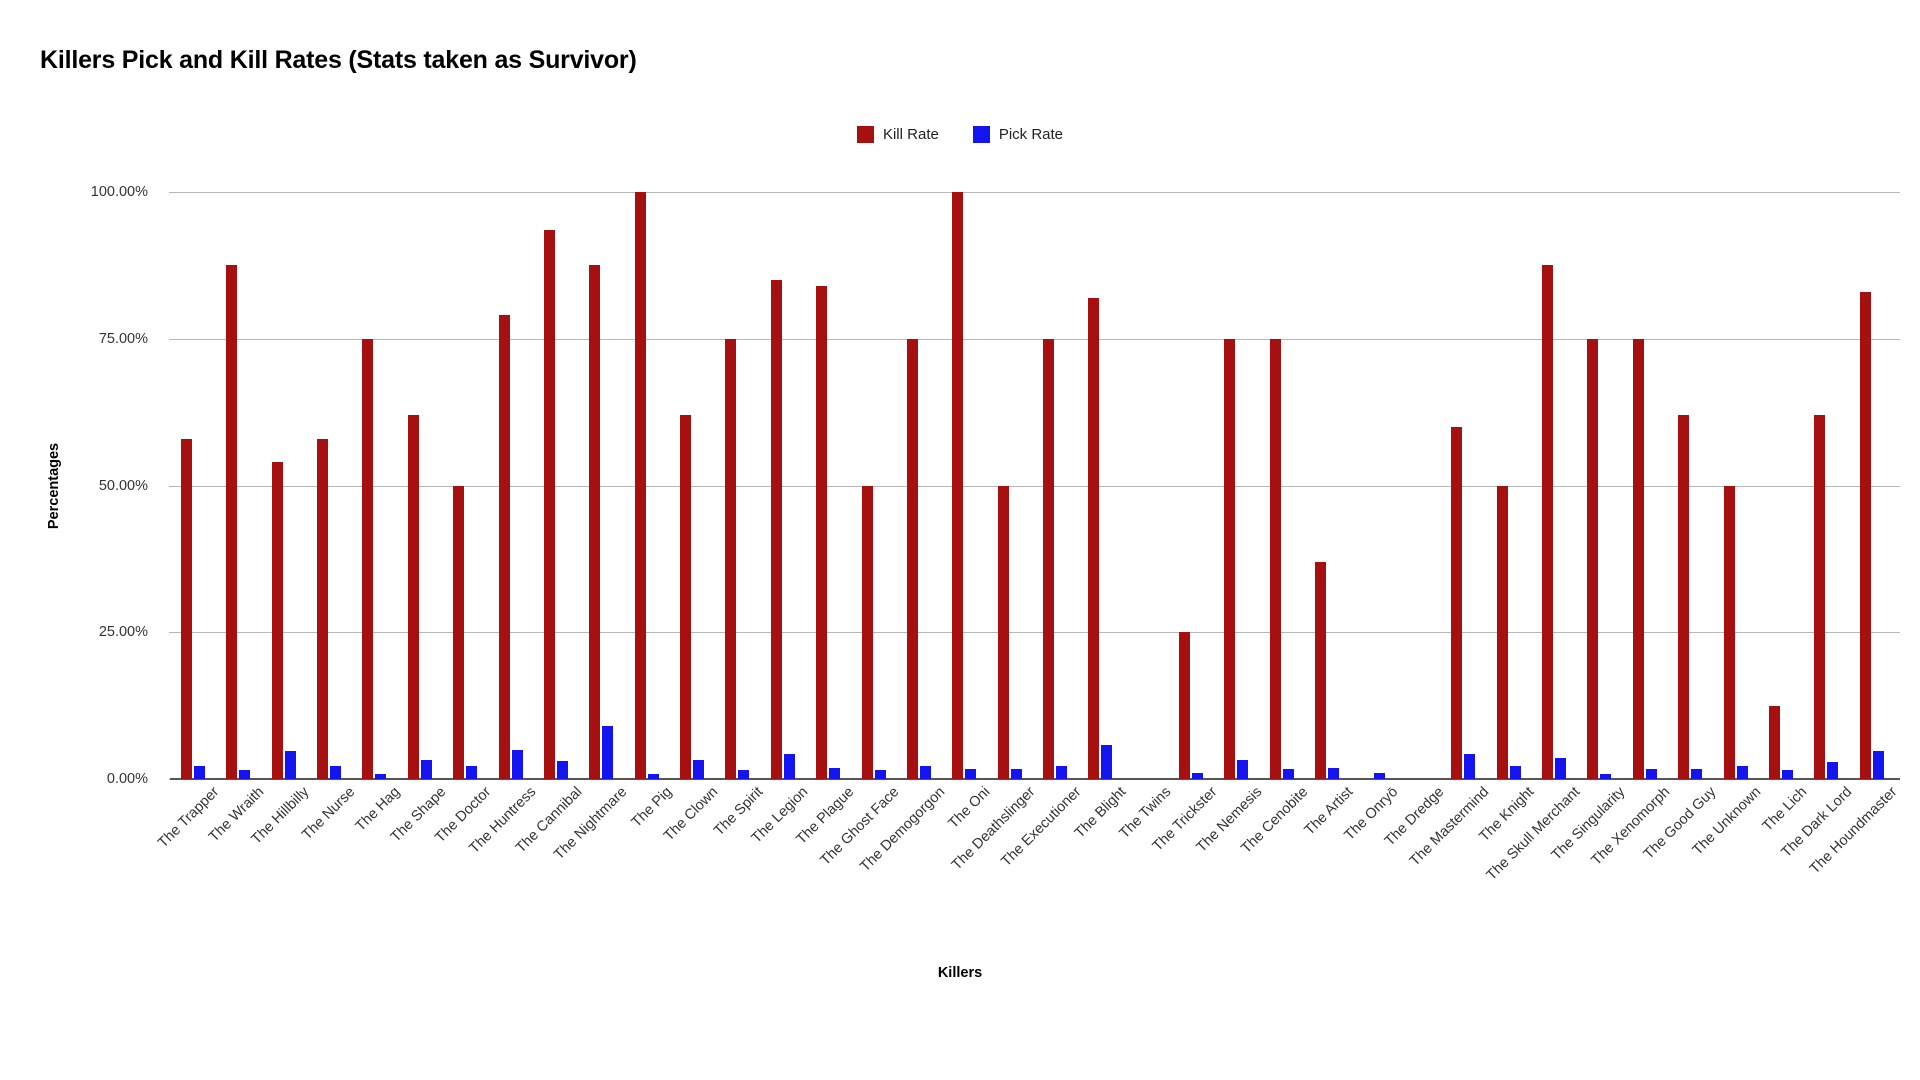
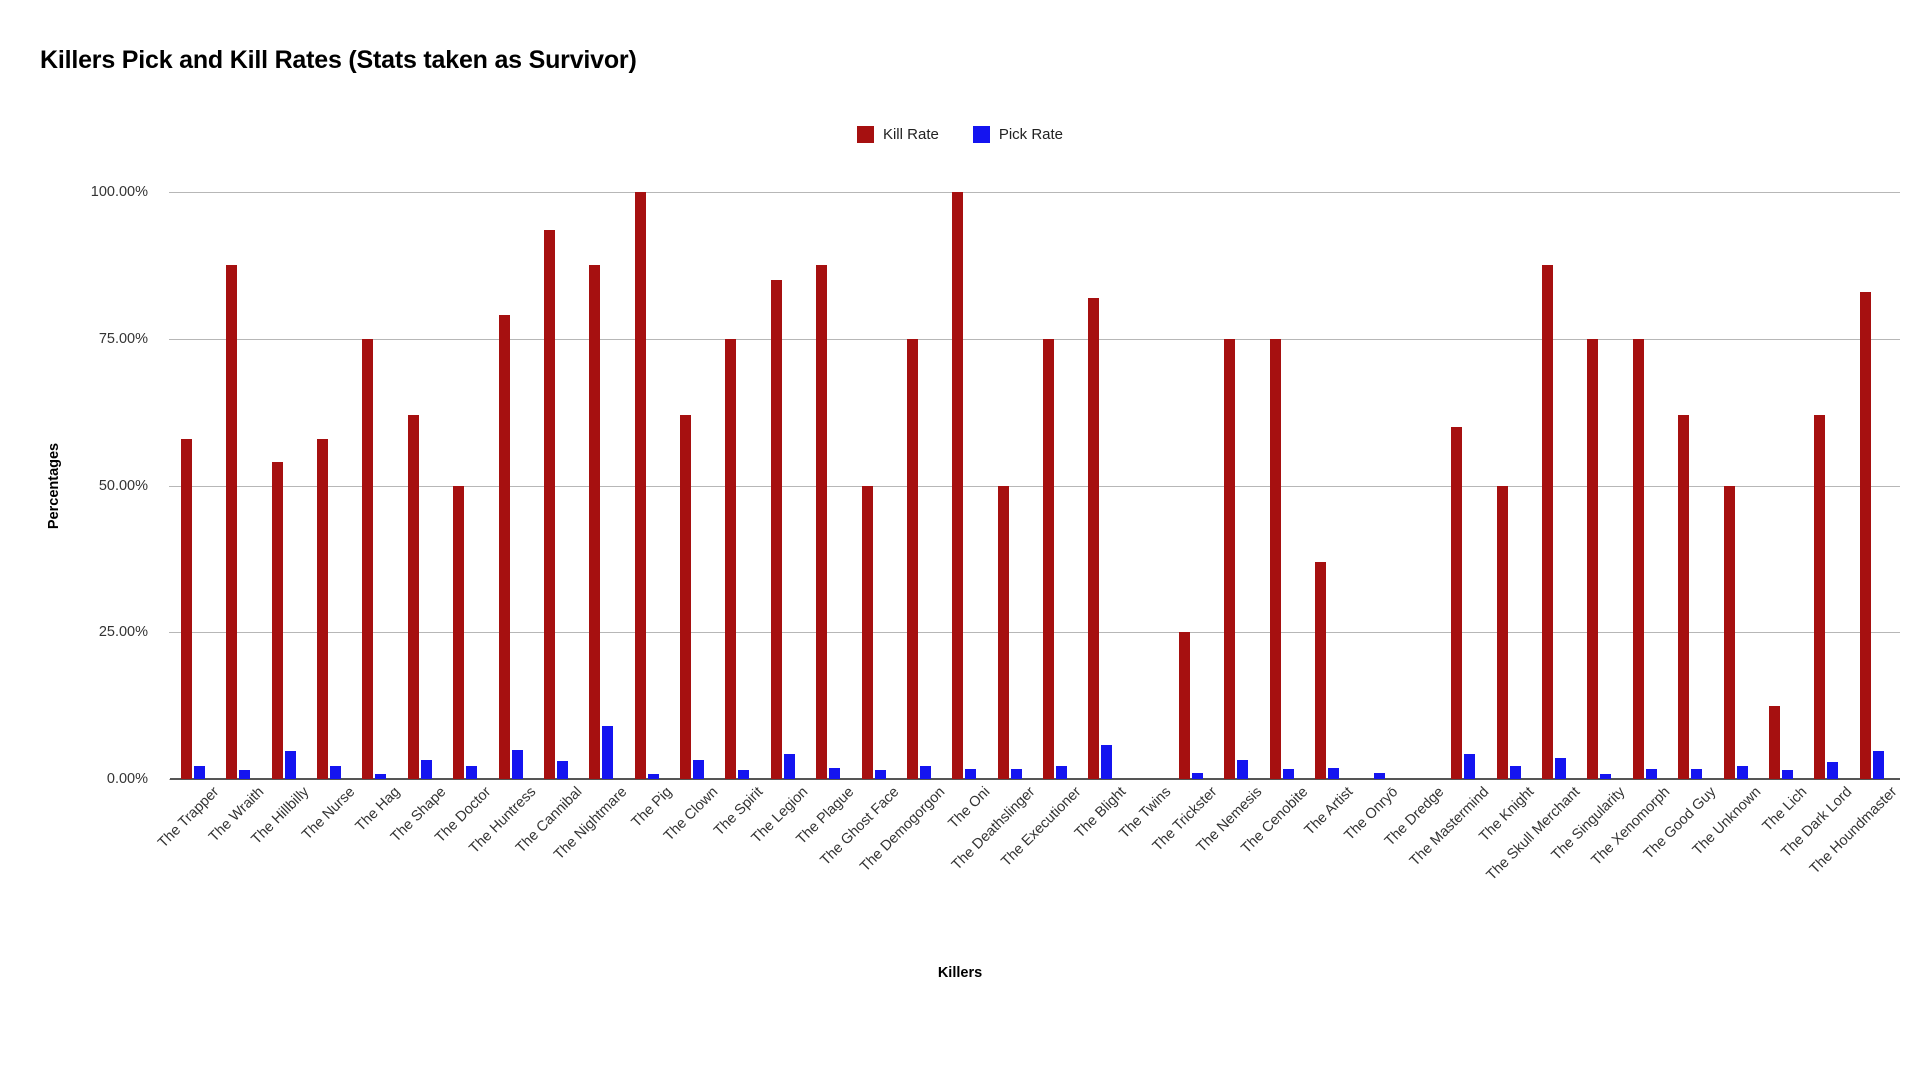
Kill Rate/The Plague: 84% -> 88%
